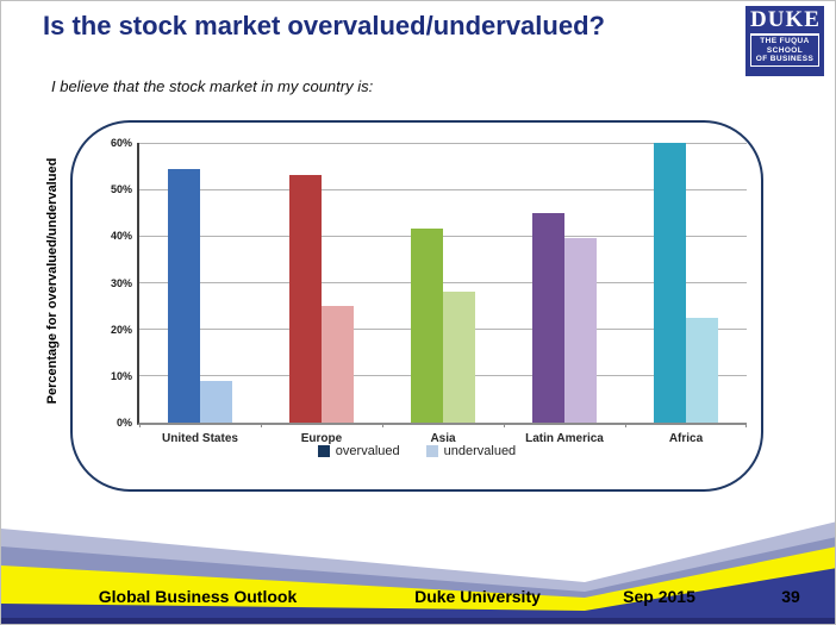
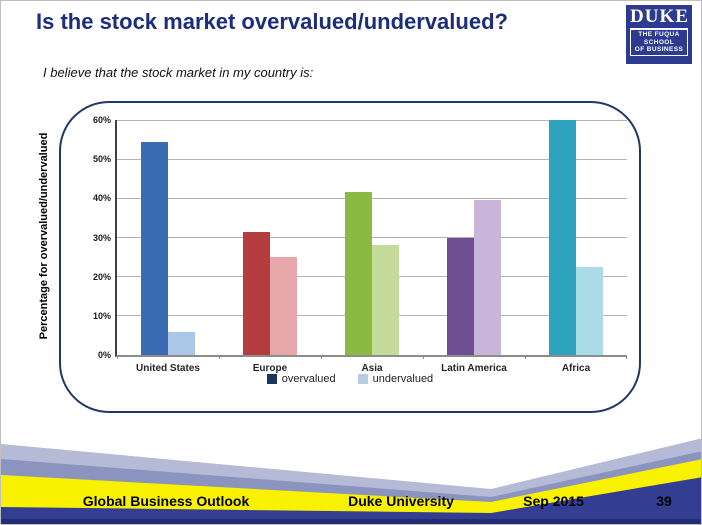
undervalued/United States: 9% -> 6%
overvalued/Europe: 53% -> 31%
overvalued/Latin America: 45% -> 30%
